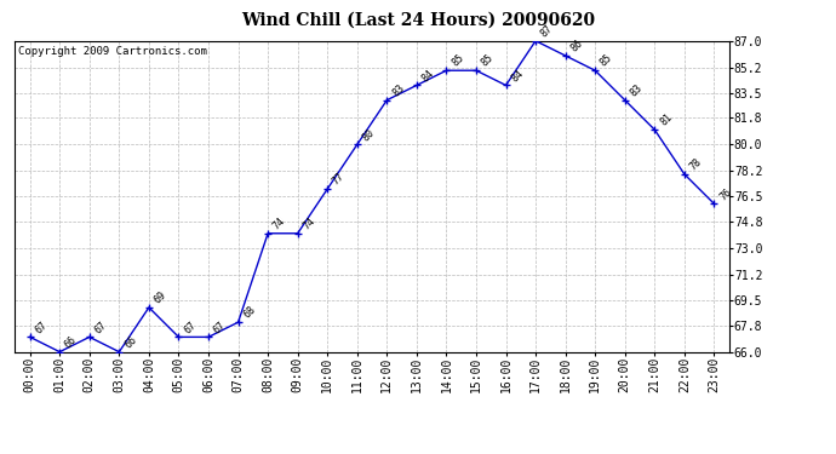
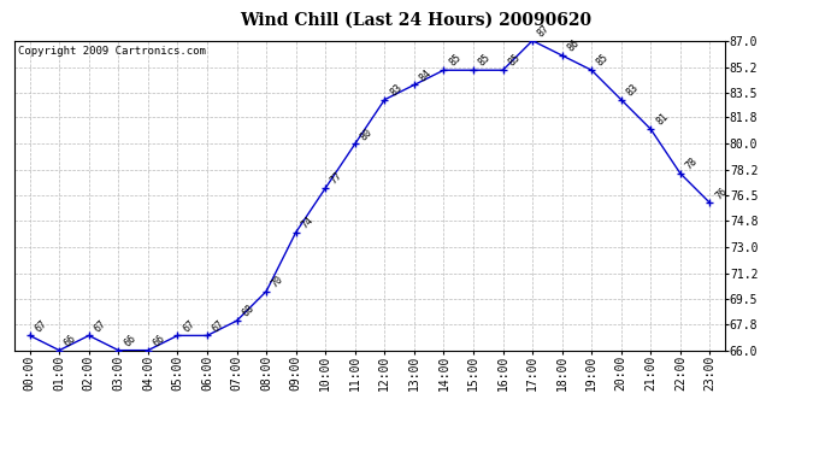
04:00: 69 -> 66
08:00: 74 -> 70
16:00: 84 -> 85
